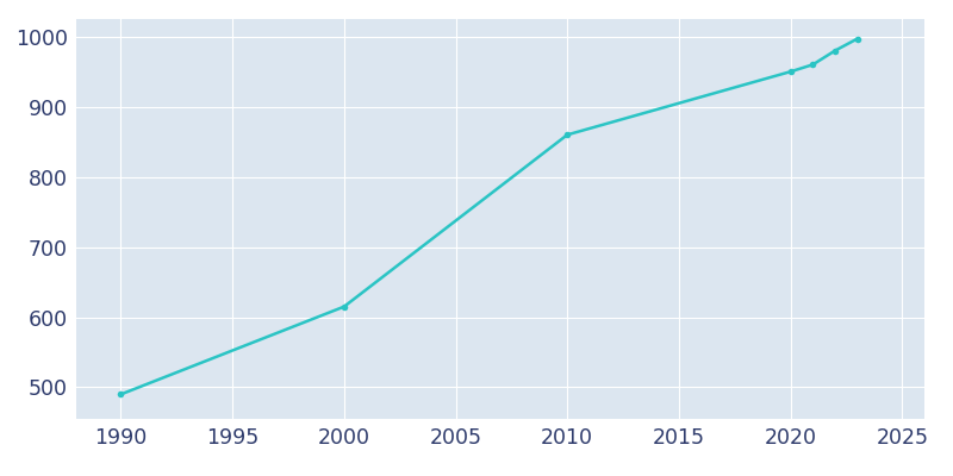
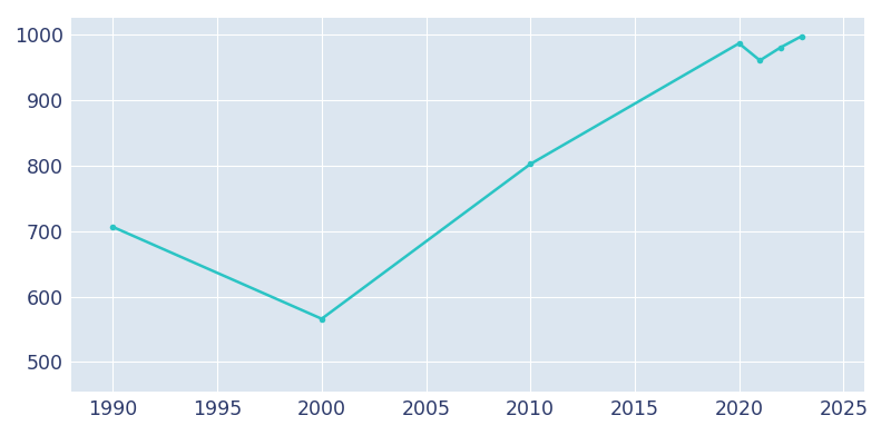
1990: 490 -> 706
2000: 615 -> 566
2010: 860 -> 802
2020: 950 -> 986
